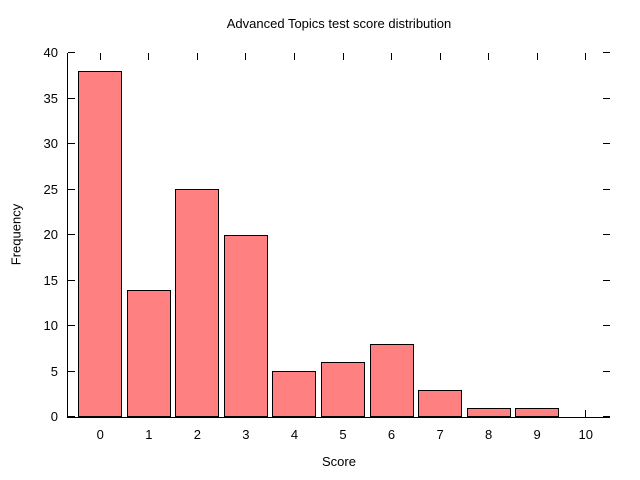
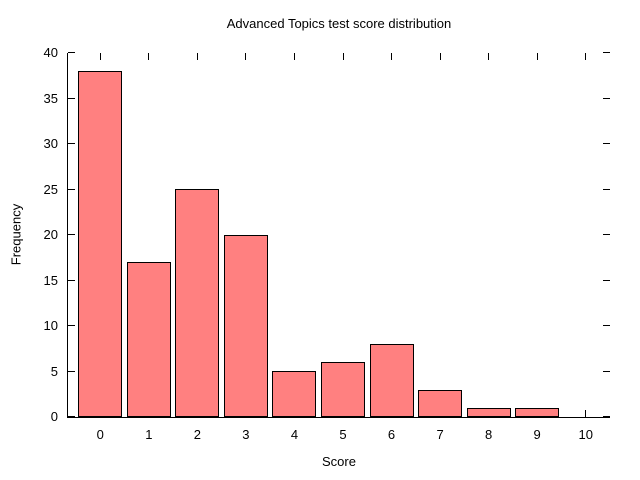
1: 14 -> 17
